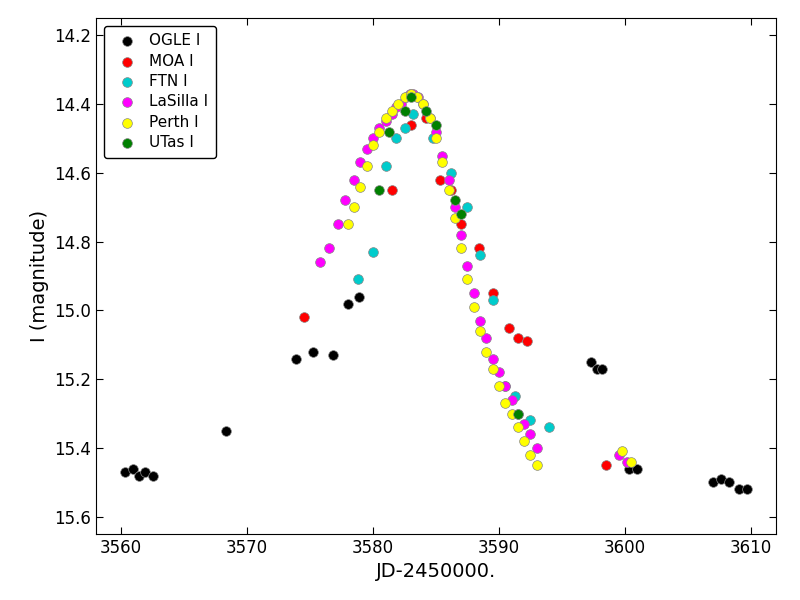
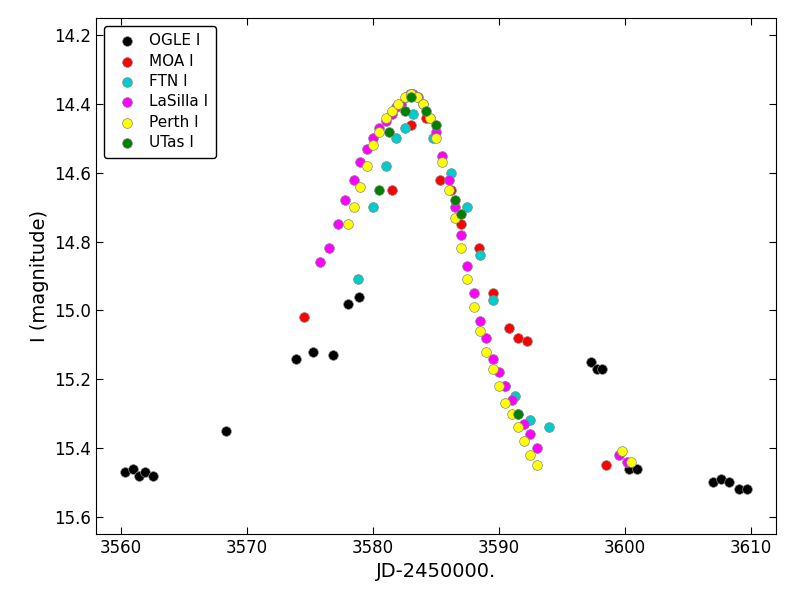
FTN I/3580: 14.83 -> 14.70
